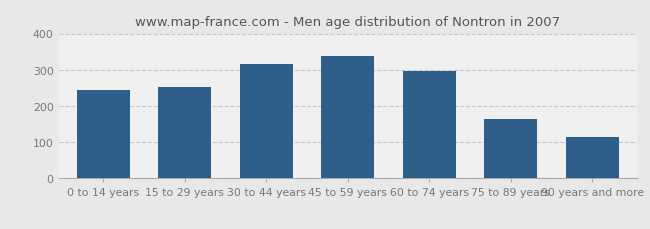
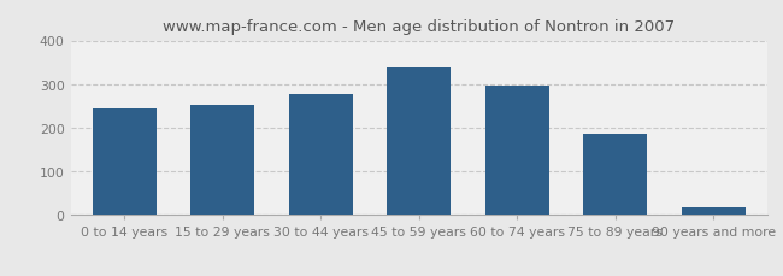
30 to 44 years: 315 -> 278
75 to 89 years: 165 -> 185
90 years and more: 115 -> 18
